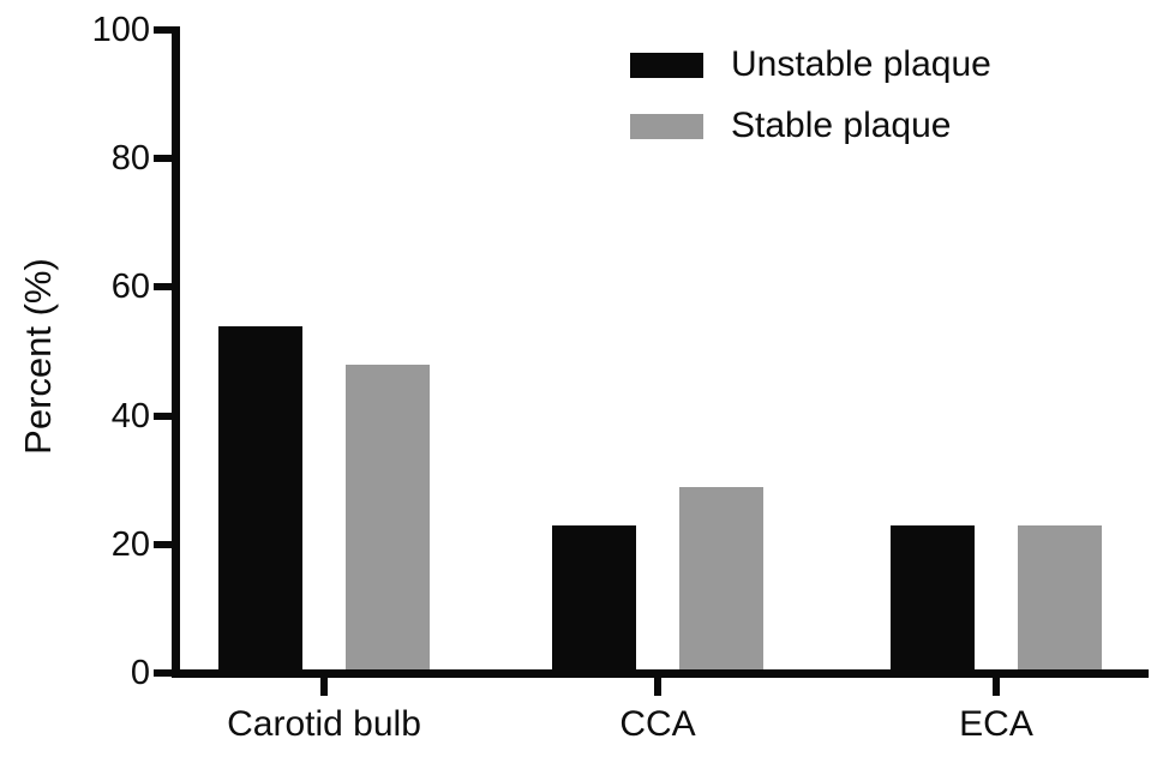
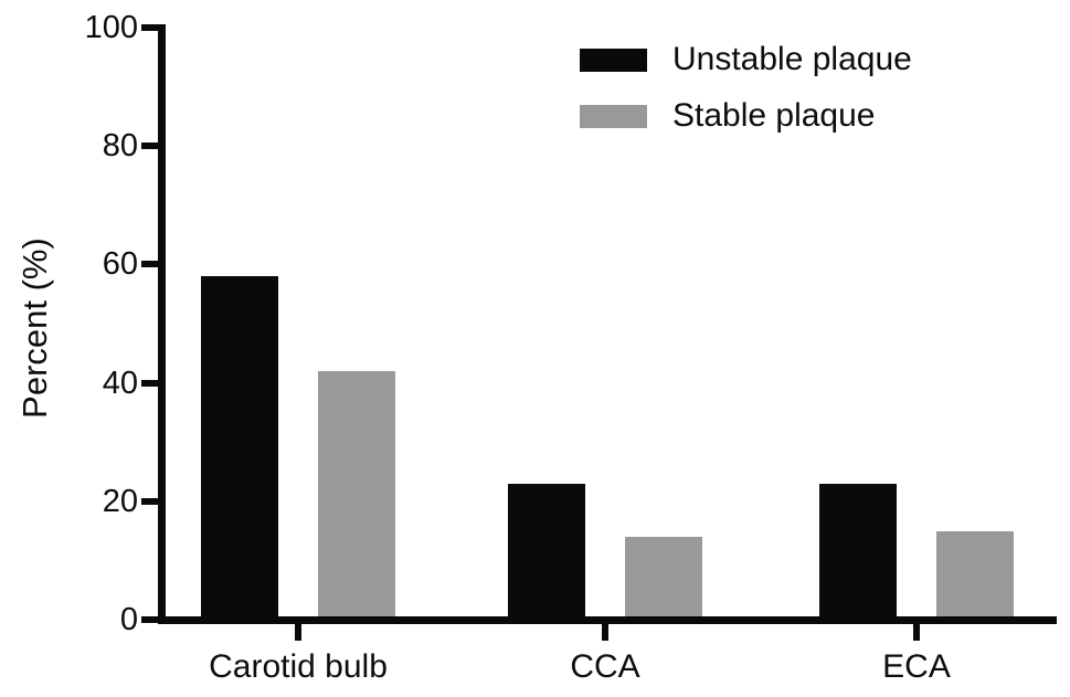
Unstable plaque/Carotid bulb: 54 -> 58
Stable plaque/Carotid bulb: 48 -> 42
Stable plaque/CCA: 29 -> 14
Stable plaque/ECA: 23 -> 15
